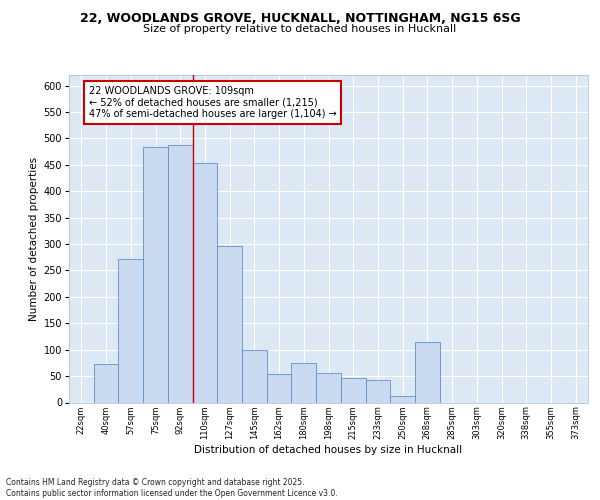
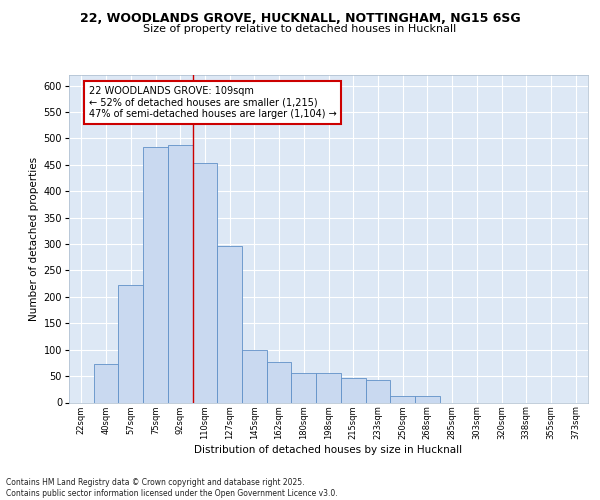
57sqm: 272 -> 222
162sqm: 54 -> 77
180sqm: 74 -> 55
268sqm: 114 -> 12
